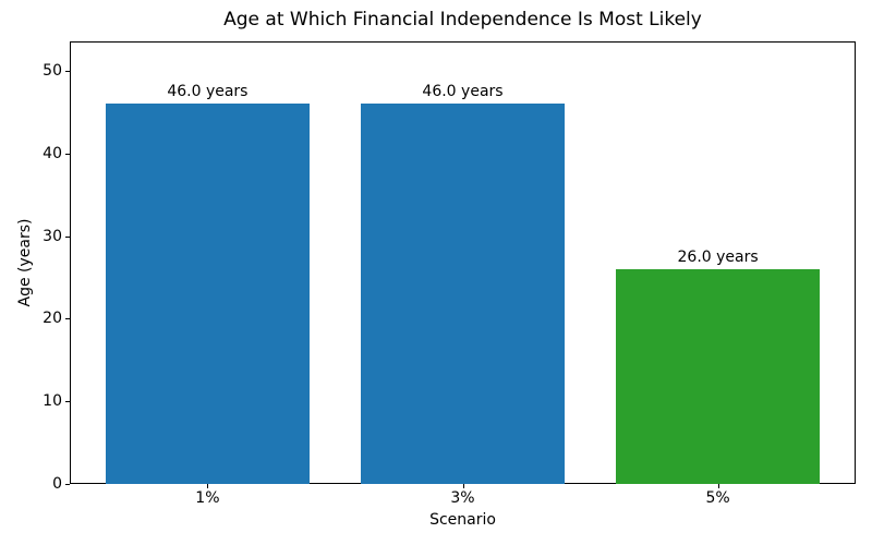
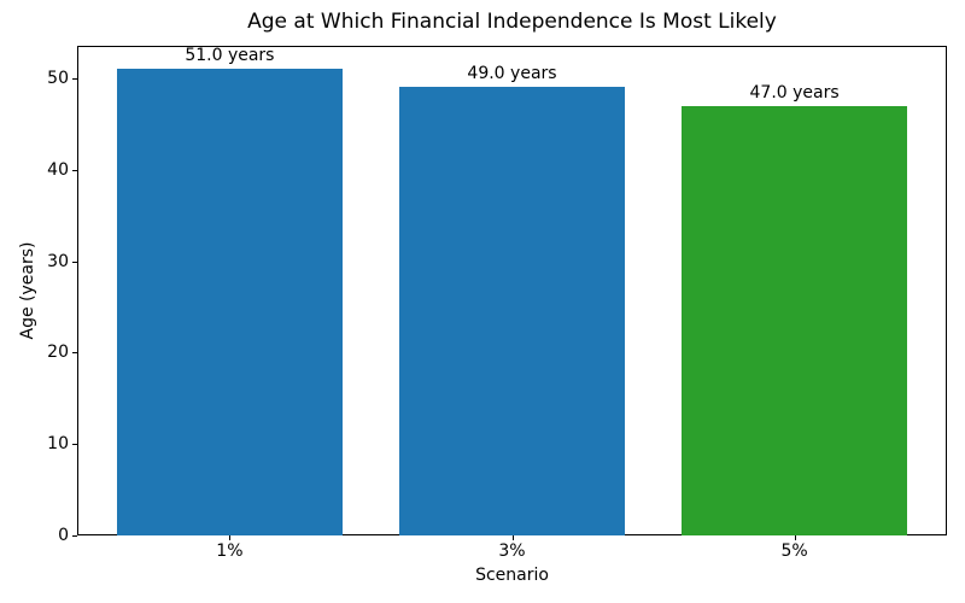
1%: 46.0 -> 51.0
3%: 46.0 -> 49.0
5%: 26.0 -> 47.0
